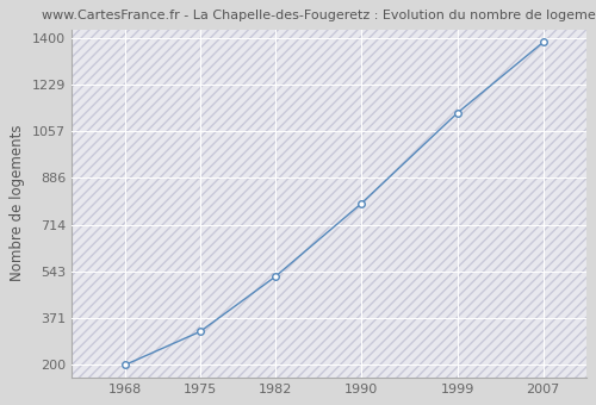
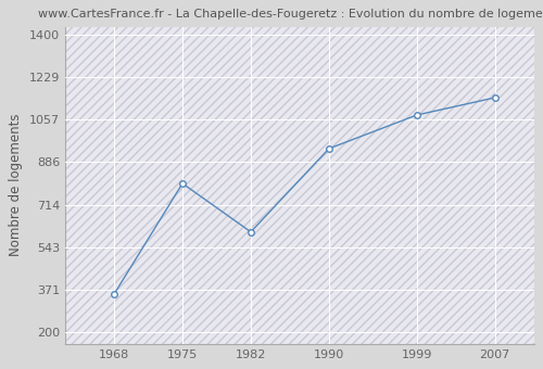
1968: 201 -> 355
1975: 323 -> 800
1982: 524 -> 605
1990: 791 -> 940
1999: 1124 -> 1075
2007: 1383 -> 1145
